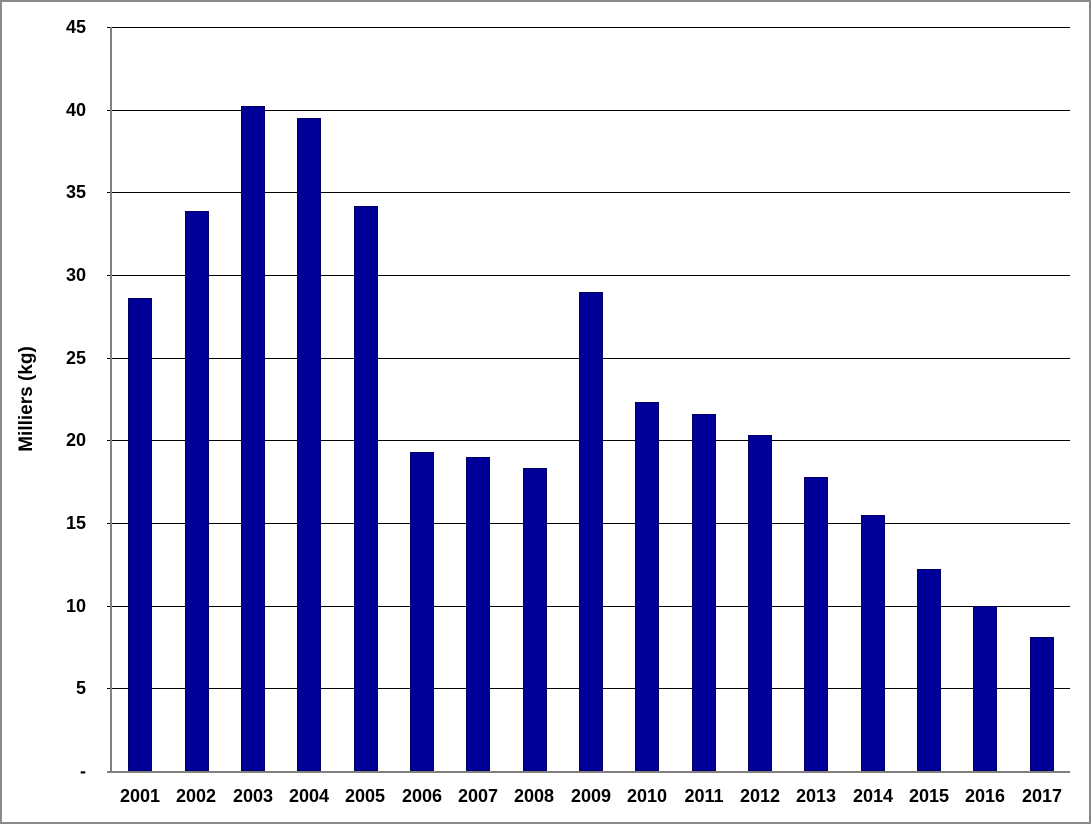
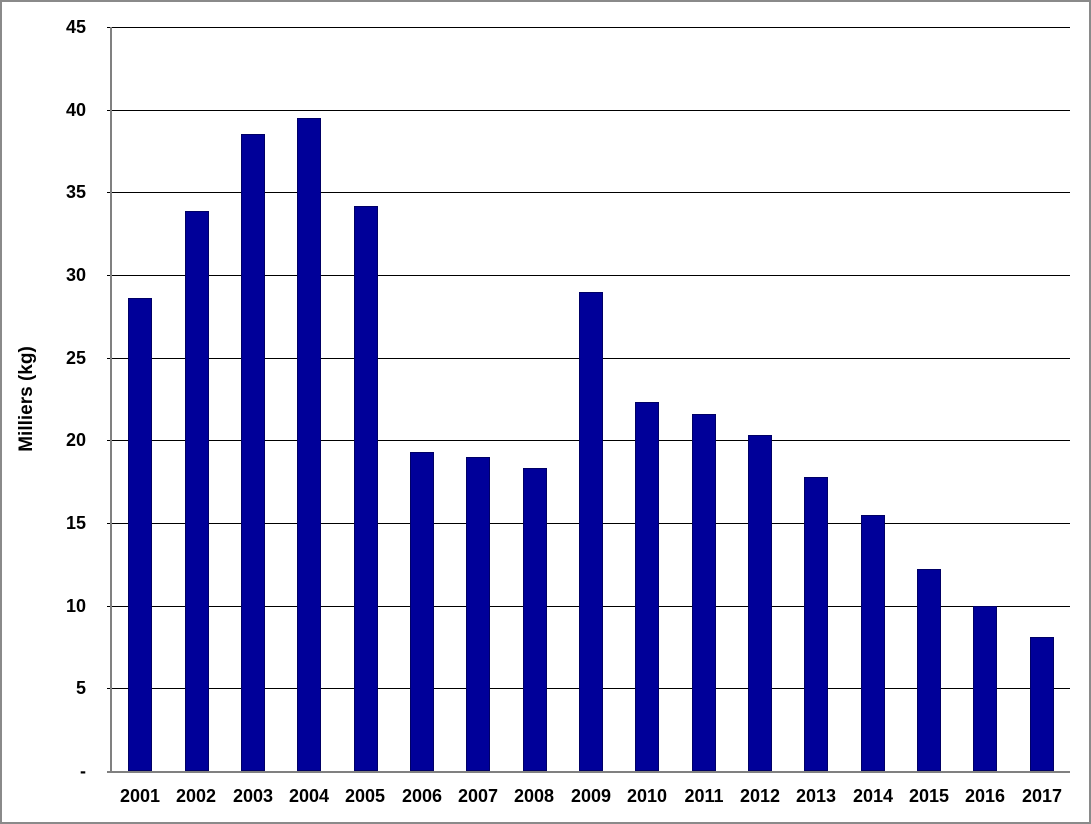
2003: 40.2 -> 38.5
